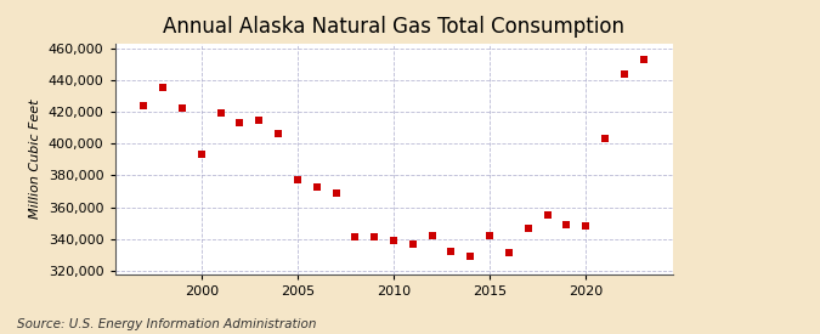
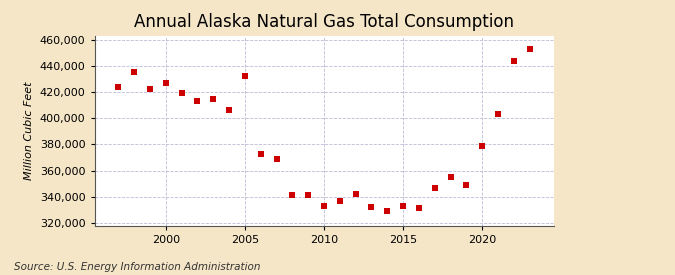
2000: 393,000 -> 427,000
2005: 377,000 -> 432,000
2010: 339,000 -> 333,000
2015: 342,000 -> 333,000
2020: 348,000 -> 379,000
